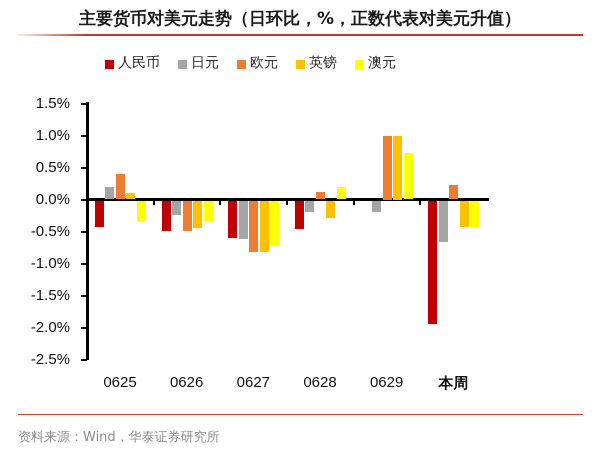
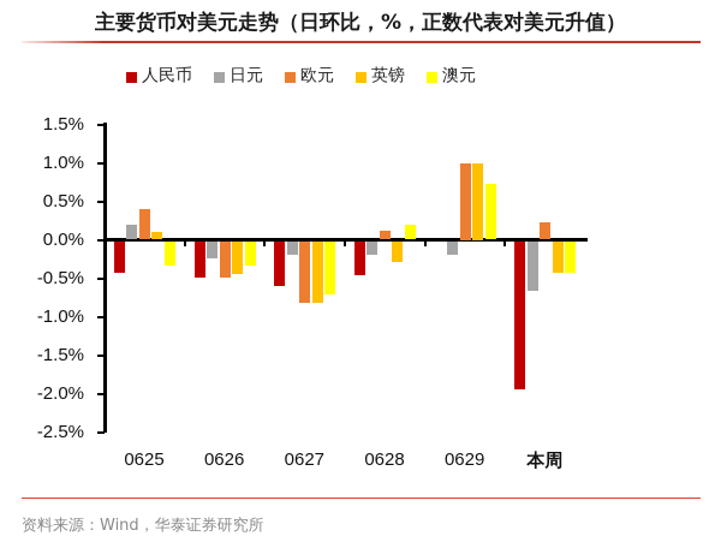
日元/0627: -0.6% -> -0.2%
